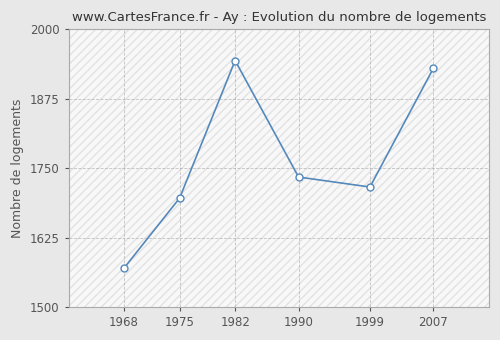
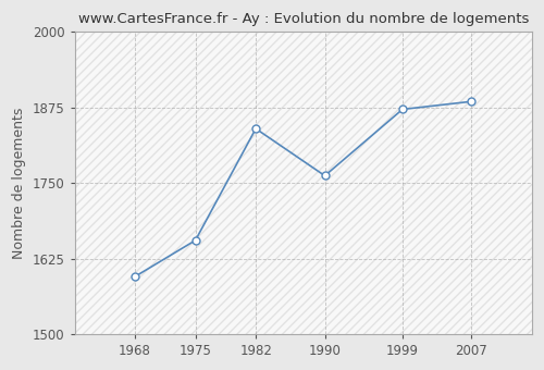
1968: 1570 -> 1595
1975: 1696 -> 1655
1982: 1944 -> 1840
1990: 1734 -> 1762
1999: 1716 -> 1872
2007: 1930 -> 1885
